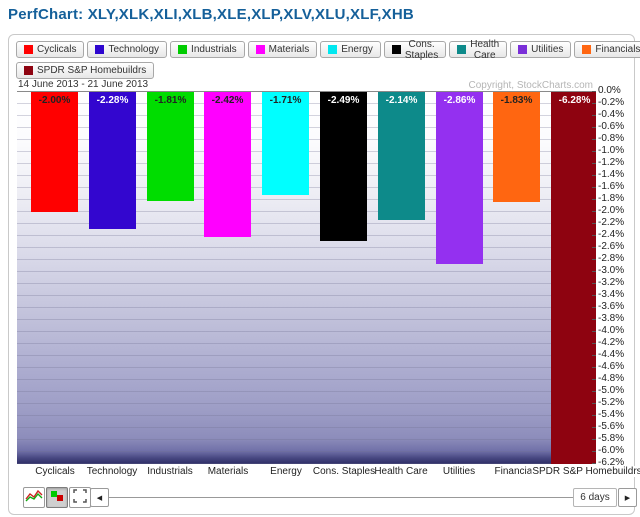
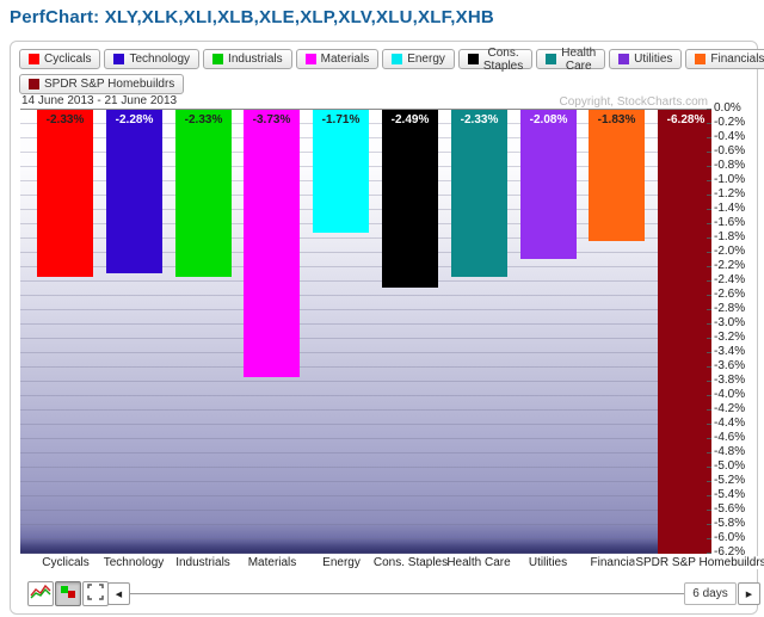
Cyclicals: -2.00% -> -2.33%
Industrials: -1.81% -> -2.33%
Materials: -2.42% -> -3.73%
Health Care: -2.14% -> -2.33%
Utilities: -2.86% -> -2.08%
